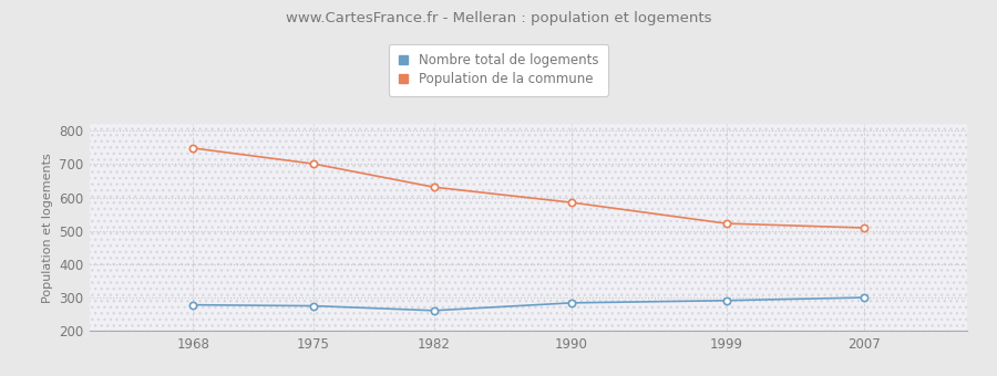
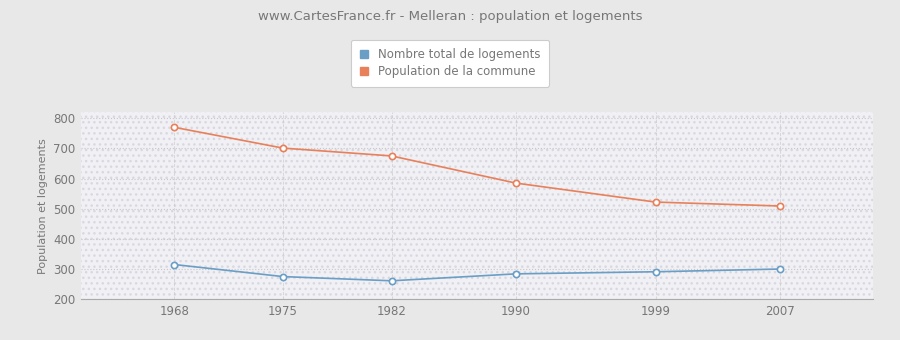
Nombre total de logements/1968: 278 -> 315
Population de la commune/1968: 748 -> 770
Population de la commune/1982: 631 -> 675
